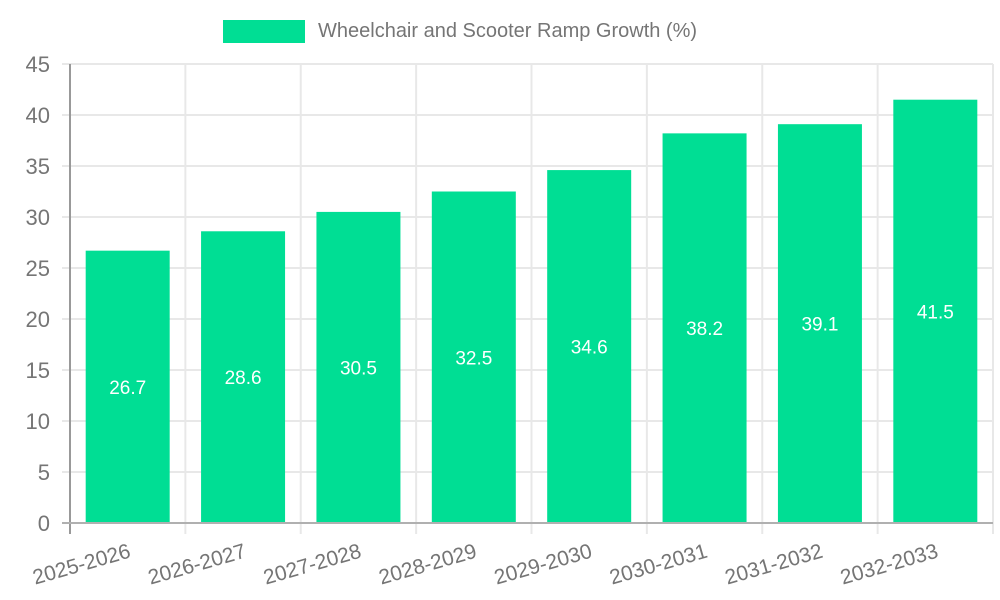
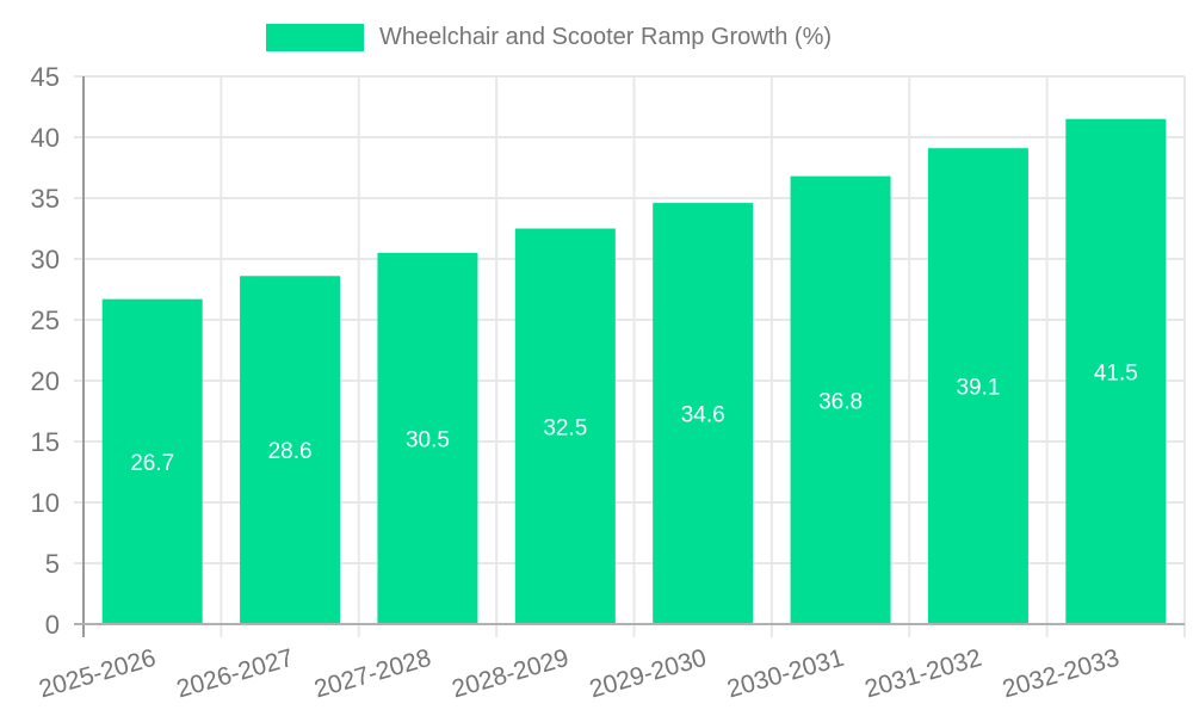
2030-2031: 38.2 -> 36.8
